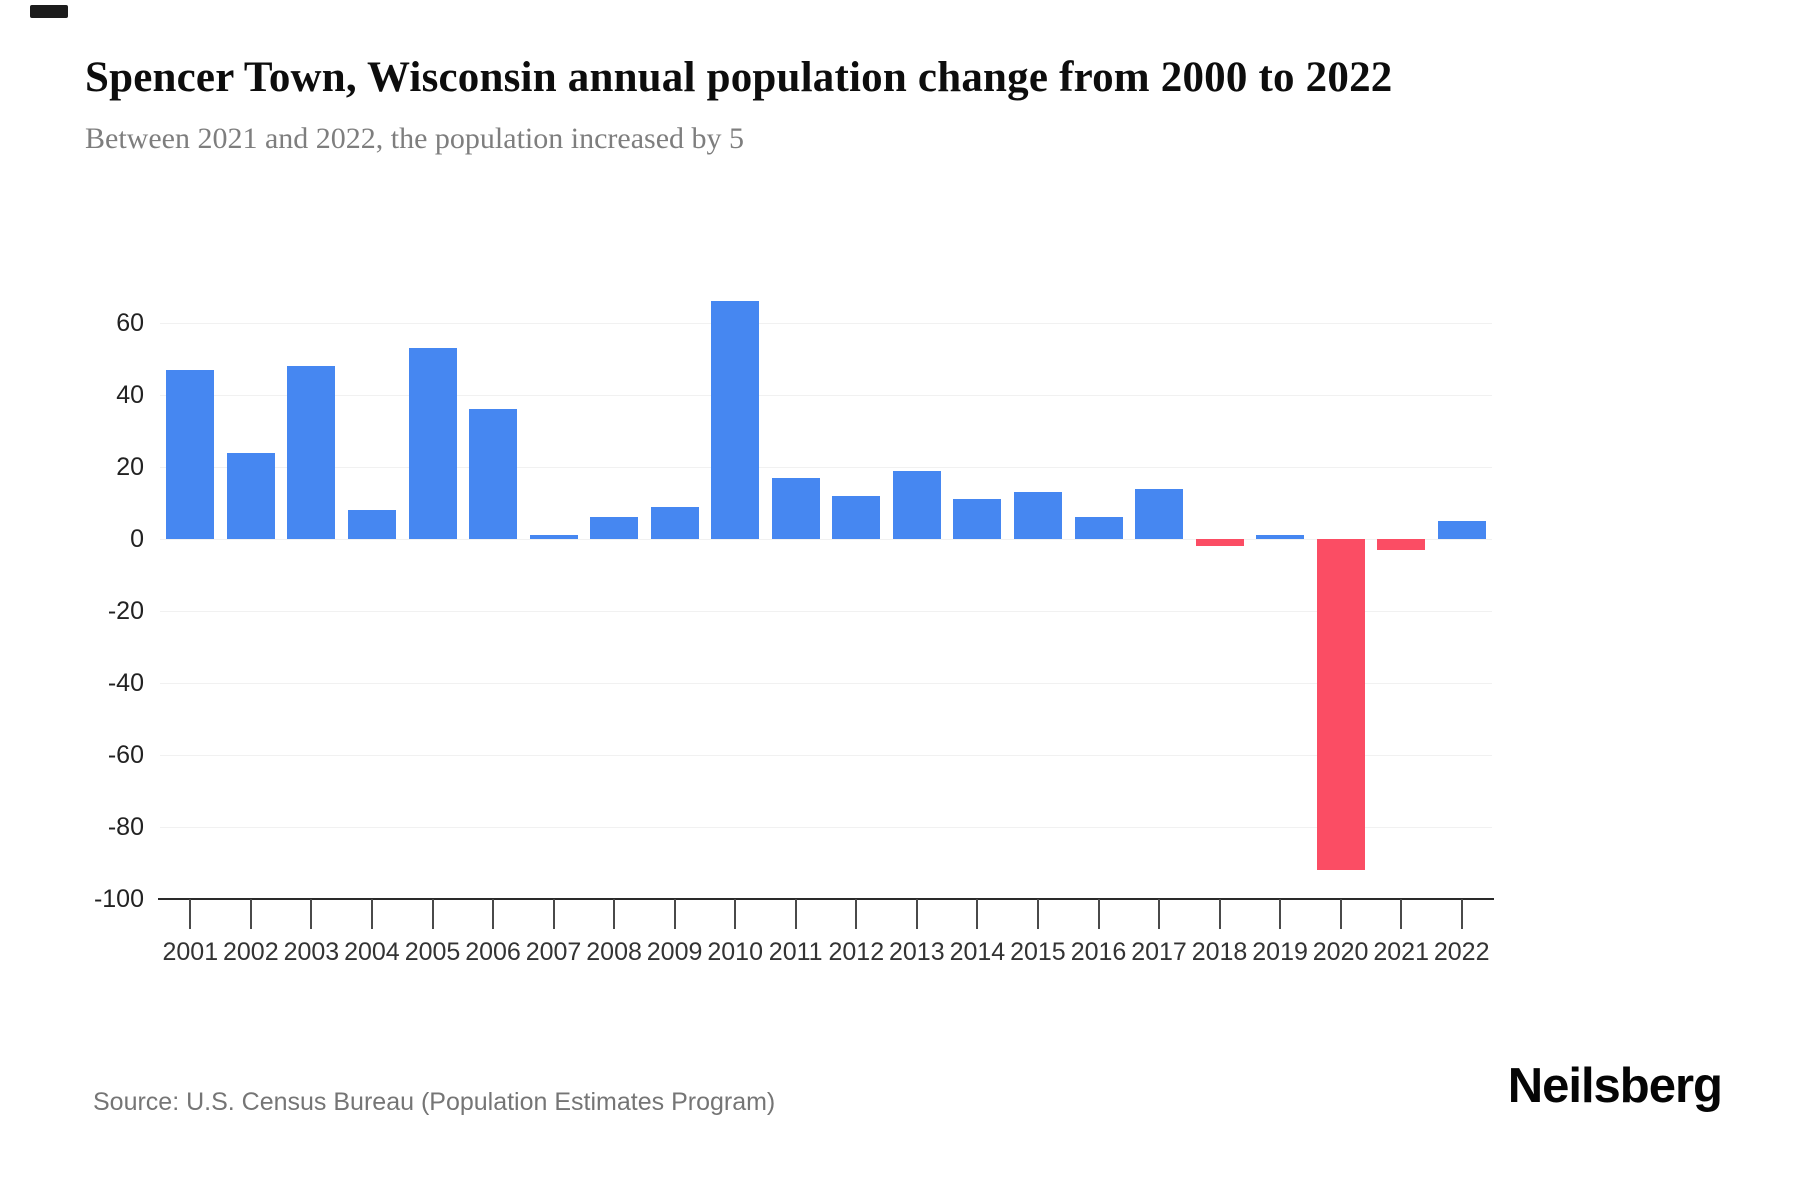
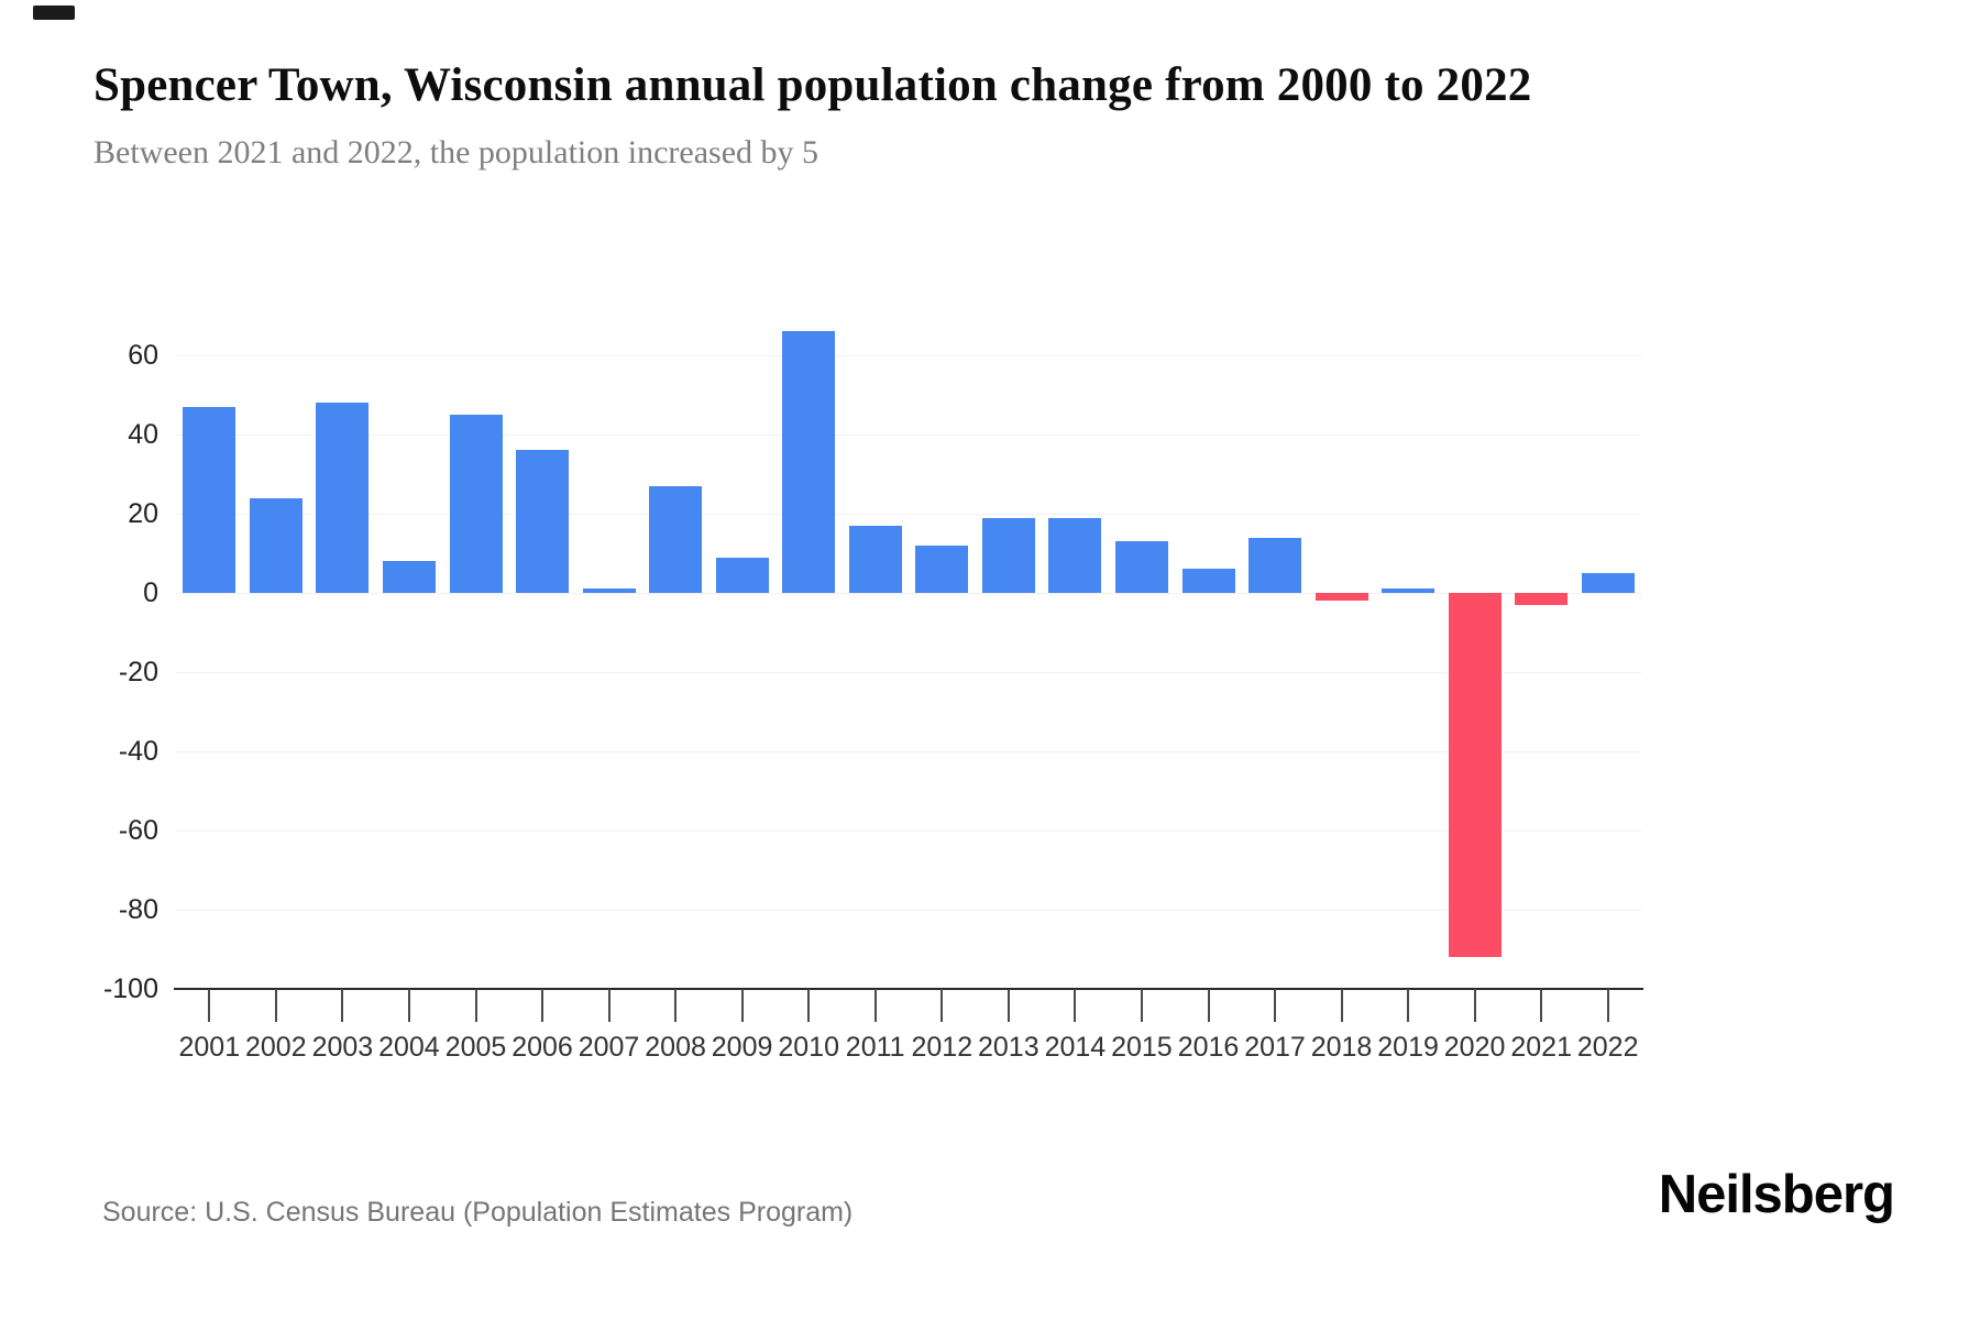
2005: 53 -> 45
2008: 6 -> 27
2014: 11 -> 19
